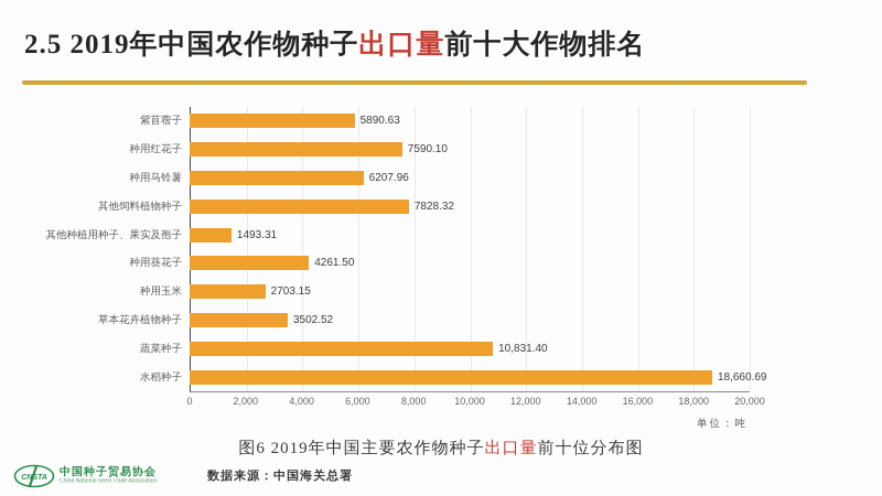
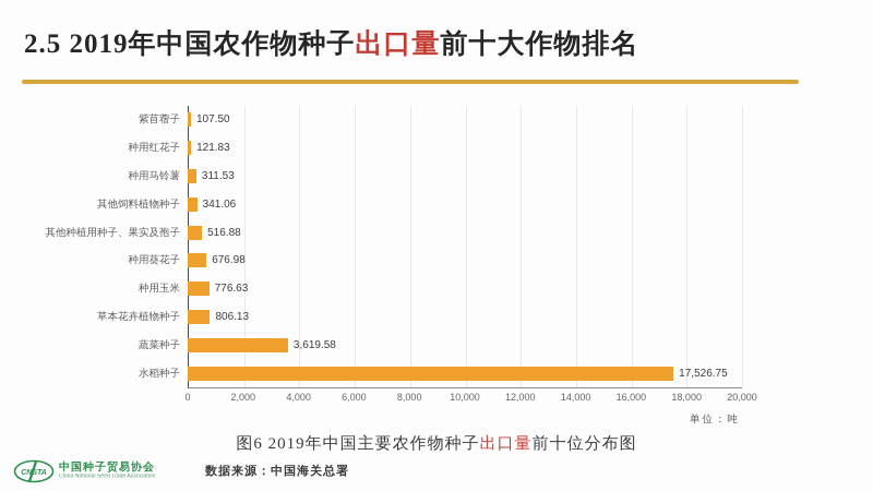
紫苜蓿子: 5890.63 -> 107.50
种用红花子: 7590.10 -> 121.83
种用马铃薯: 6207.96 -> 311.53
其他饲料植物种子: 7828.32 -> 341.06
其他种植用种子、果实及孢子: 1493.31 -> 516.88
种用葵花子: 4261.50 -> 676.98
种用玉米: 2703.15 -> 776.63
草本花卉植物种子: 3502.52 -> 806.13
蔬菜种子: 10,831.40 -> 3,619.58
水稻种子: 18,660.69 -> 17,526.75
